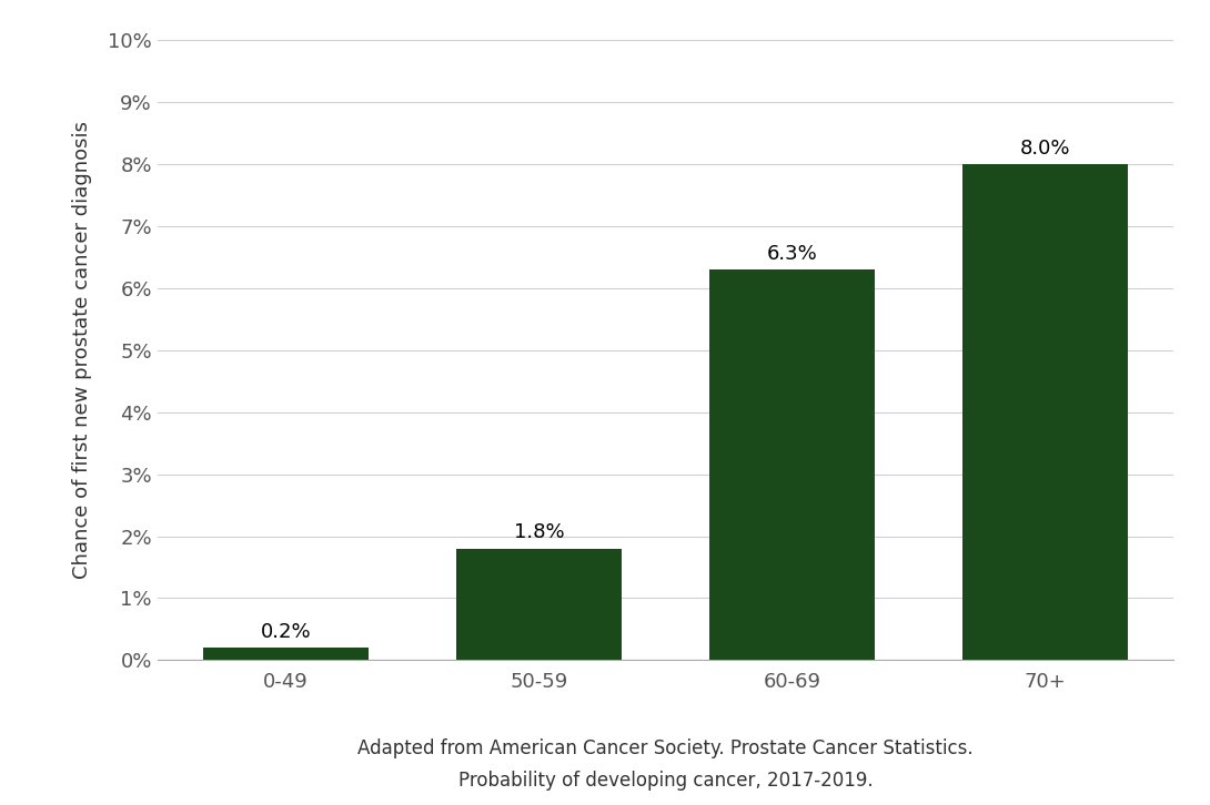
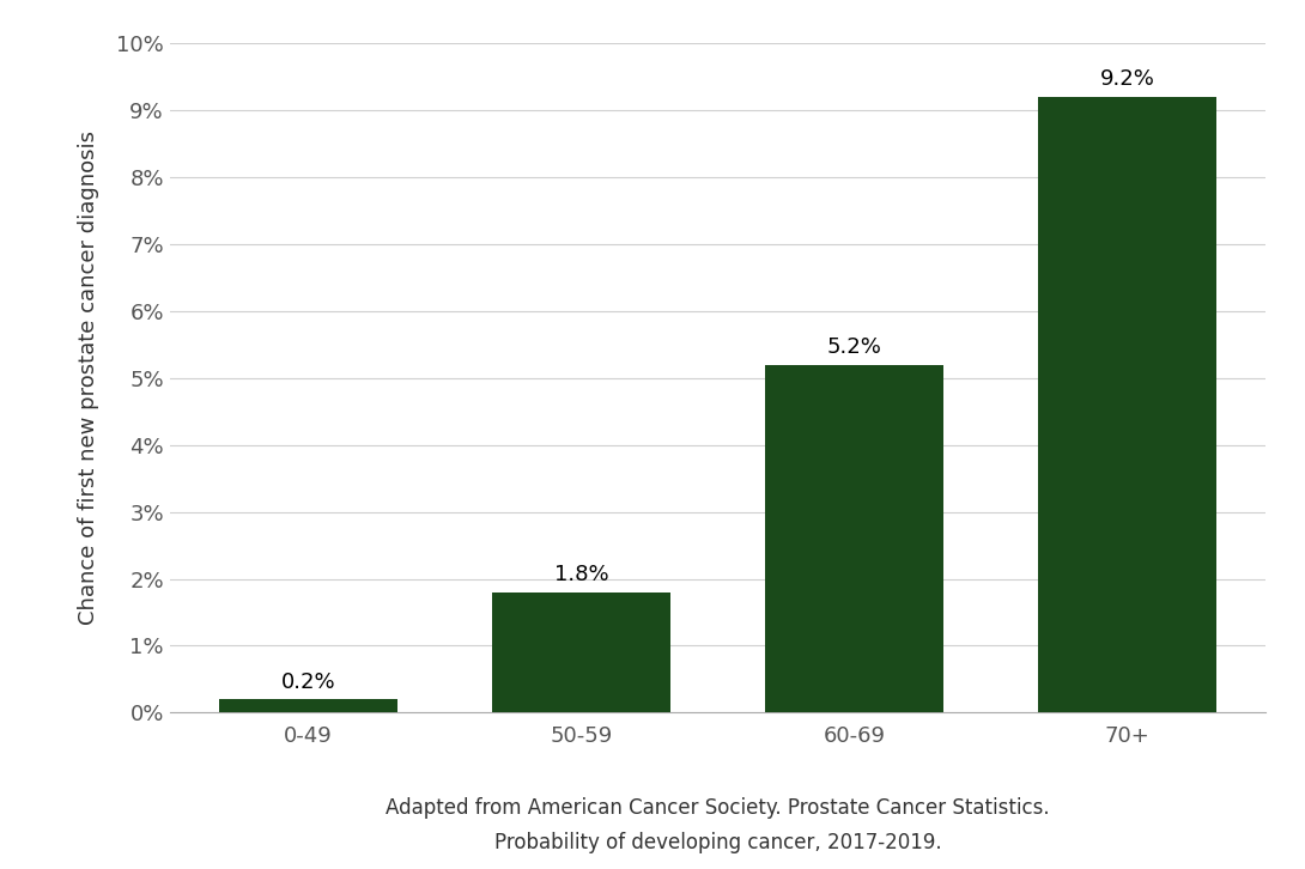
60-69: 6.3% -> 5.2%
70+: 8.0% -> 9.2%
